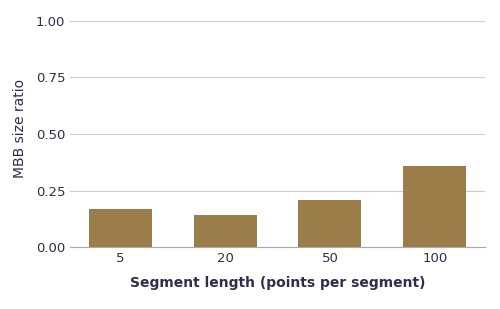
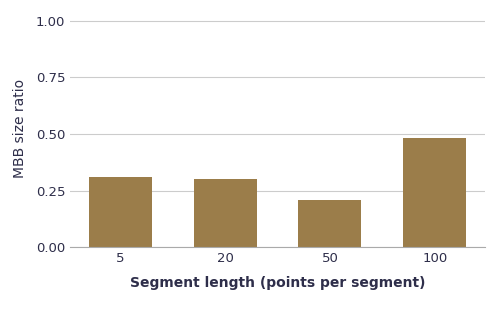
5: 0.17 -> 0.31
20: 0.14 -> 0.30
100: 0.36 -> 0.48
